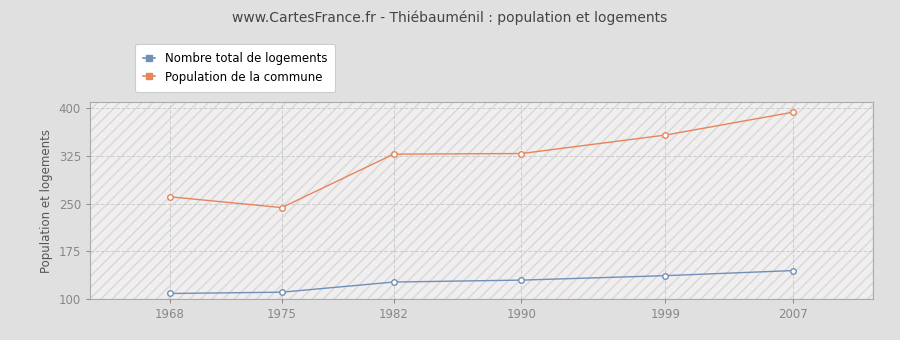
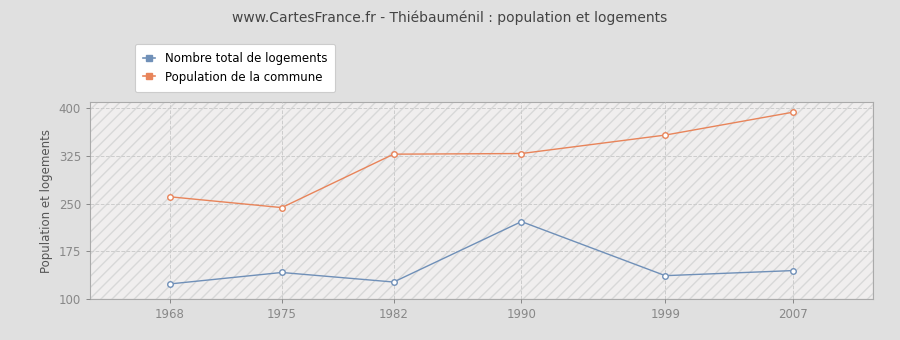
Nombre total de logements/1968: 109 -> 124
Nombre total de logements/1975: 111 -> 142
Nombre total de logements/1990: 130 -> 222
